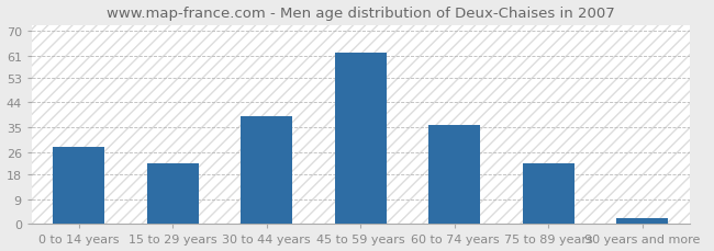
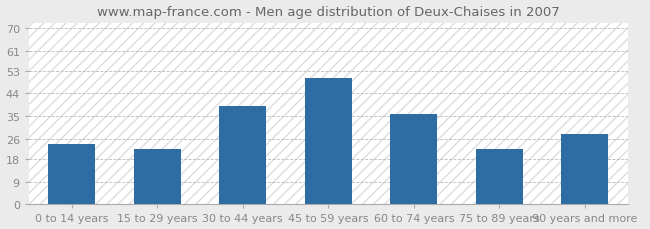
0 to 14 years: 28 -> 24
45 to 59 years: 62 -> 50
90 years and more: 2 -> 28
